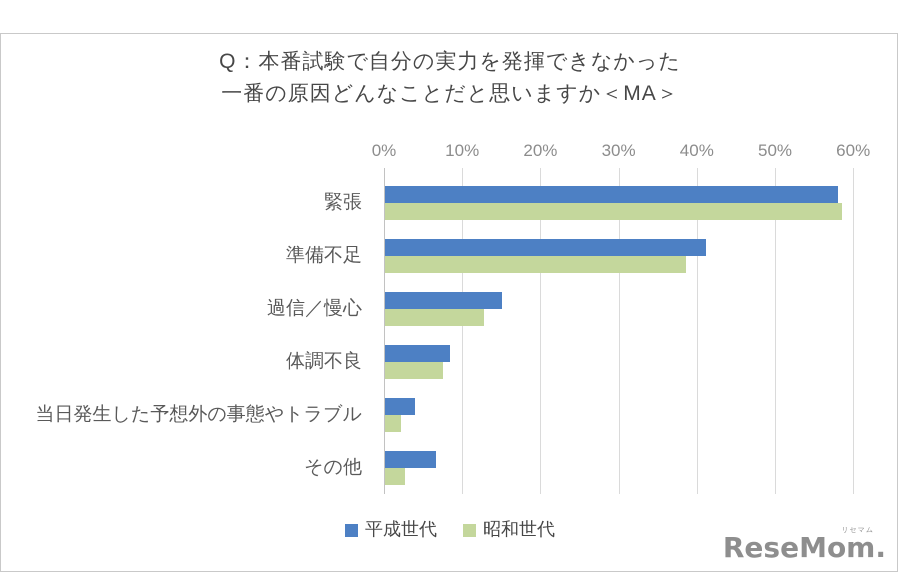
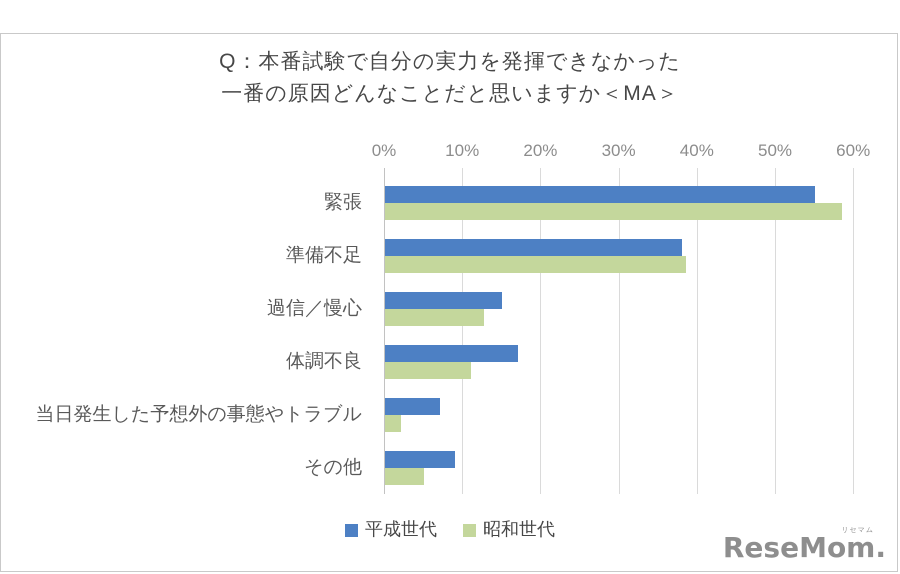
平成世代/緊張: 58% -> 55%
平成世代/準備不足: 41% -> 38%
平成世代/体調不良: 8% -> 17%
昭和世代/体調不良: 7% -> 11%
平成世代/当日発生した予想外の事態やトラブル: 4% -> 7%
平成世代/その他: 6% -> 9%
昭和世代/その他: 3% -> 5%
